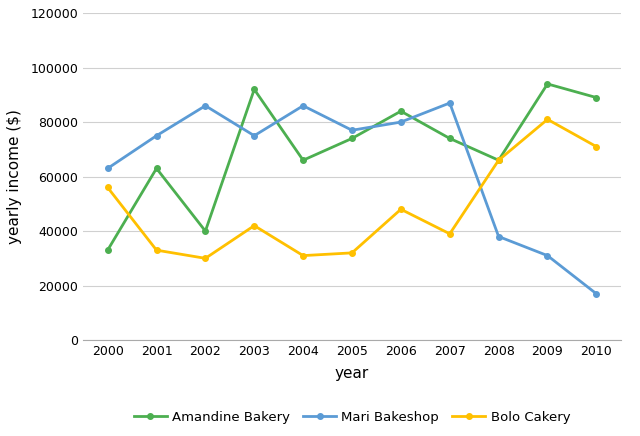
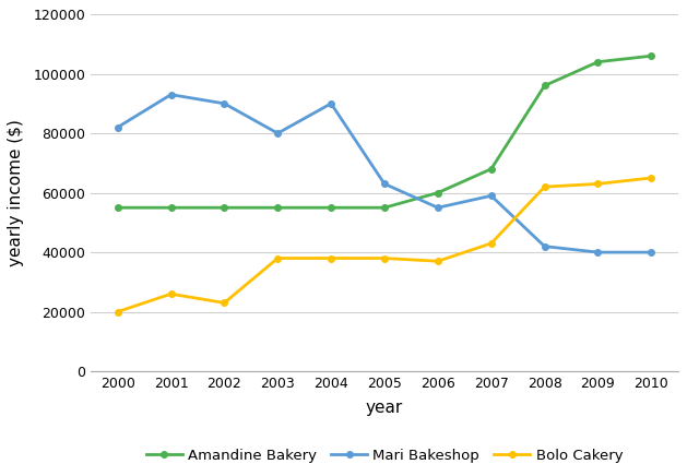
Amandine Bakery/2000: 33000 -> 55000
Mari Bakeshop/2000: 63000 -> 82000
Bolo Cakery/2000: 56000 -> 20000
Amandine Bakery/2001: 63000 -> 55000
Mari Bakeshop/2001: 75000 -> 93000
Bolo Cakery/2001: 33000 -> 26000
Amandine Bakery/2002: 40000 -> 55000
Mari Bakeshop/2002: 86000 -> 90000
Bolo Cakery/2002: 30000 -> 23000
Amandine Bakery/2003: 92000 -> 55000
Mari Bakeshop/2003: 75000 -> 80000
Bolo Cakery/2003: 42000 -> 38000
Amandine Bakery/2004: 66000 -> 55000
Mari Bakeshop/2004: 86000 -> 90000
Bolo Cakery/2004: 31000 -> 38000
Amandine Bakery/2005: 74000 -> 55000
Mari Bakeshop/2005: 77000 -> 63000
Bolo Cakery/2005: 32000 -> 38000
Amandine Bakery/2006: 84000 -> 60000
Mari Bakeshop/2006: 80000 -> 55000
Bolo Cakery/2006: 48000 -> 37000
Amandine Bakery/2007: 74000 -> 68000
Mari Bakeshop/2007: 87000 -> 59000
Bolo Cakery/2007: 39000 -> 43000
Amandine Bakery/2008: 66000 -> 96000
Mari Bakeshop/2008: 38000 -> 42000
Bolo Cakery/2008: 66000 -> 62000
Amandine Bakery/2009: 94000 -> 104000
Mari Bakeshop/2009: 31000 -> 40000
Bolo Cakery/2009: 81000 -> 63000
Amandine Bakery/2010: 89000 -> 106000
Mari Bakeshop/2010: 17000 -> 40000
Bolo Cakery/2010: 71000 -> 65000
